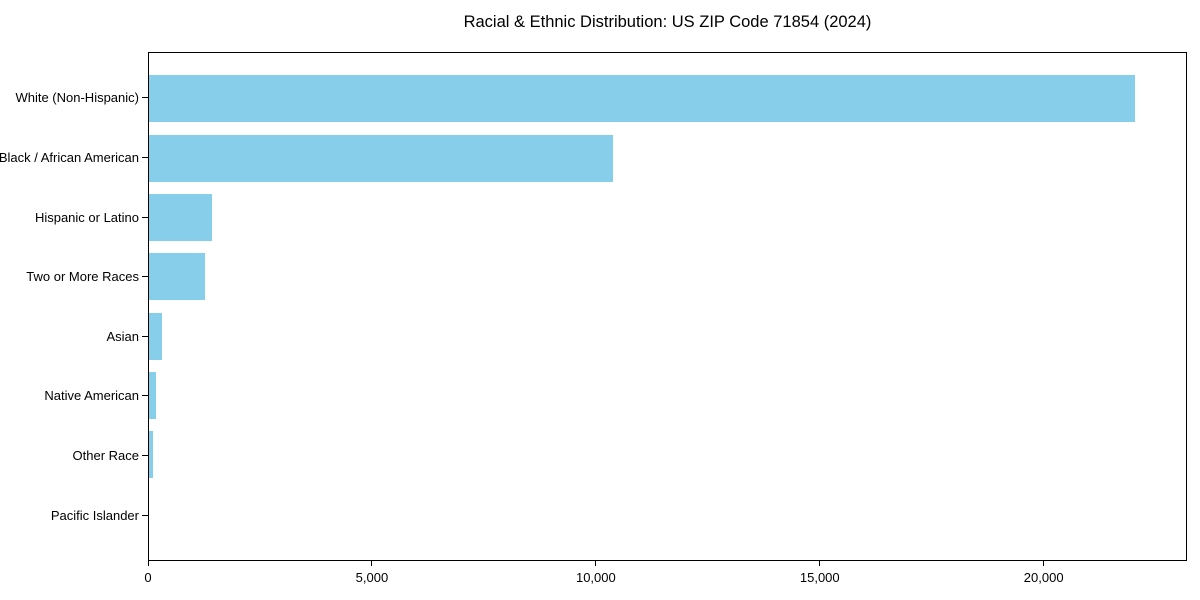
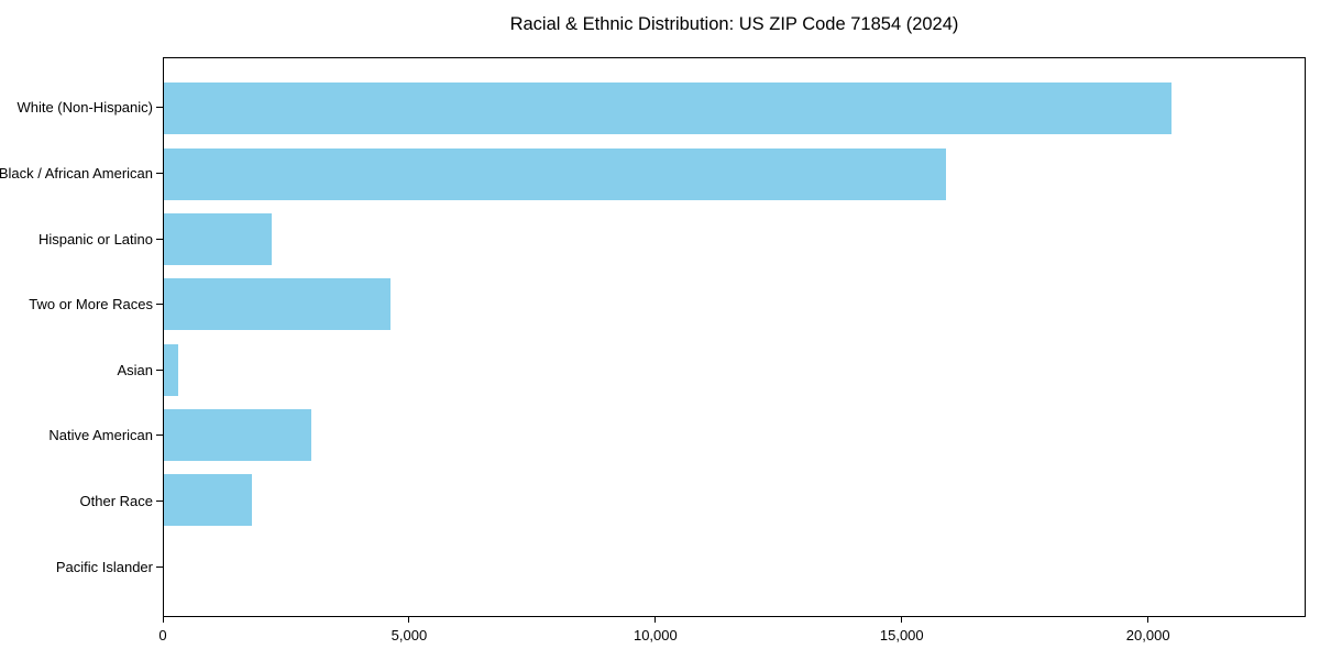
White (Non-Hispanic): 22100 -> 20500
Black / African American: 10400 -> 15900
Hispanic or Latino: 1400 -> 2200
Two or More Races: 1300 -> 4600
Native American: 200 -> 3000
Other Race: 100 -> 1800
